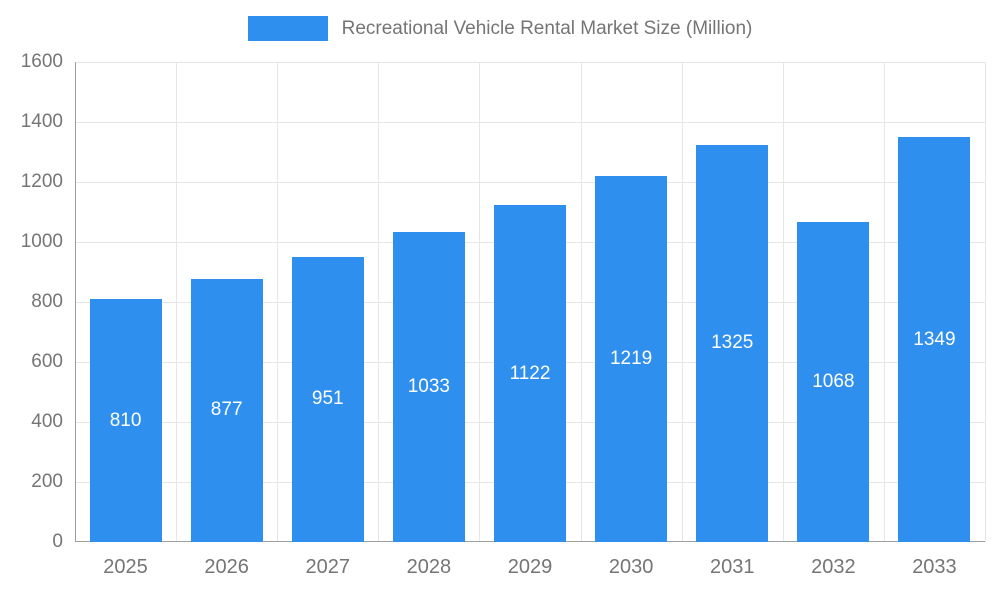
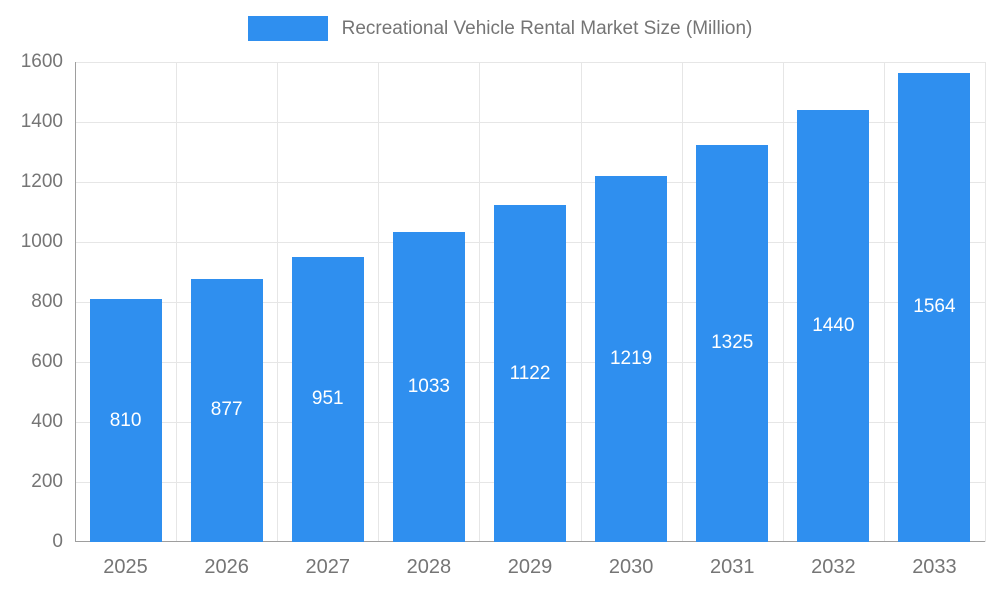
2032: 1068 -> 1440
2033: 1349 -> 1564
